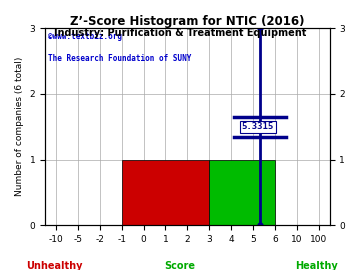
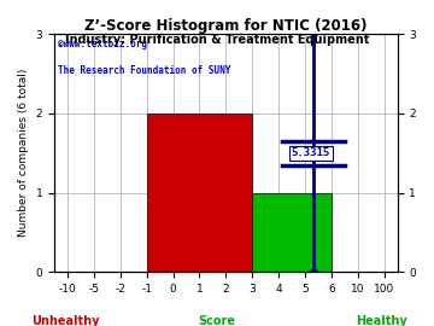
1: 1 -> 2
